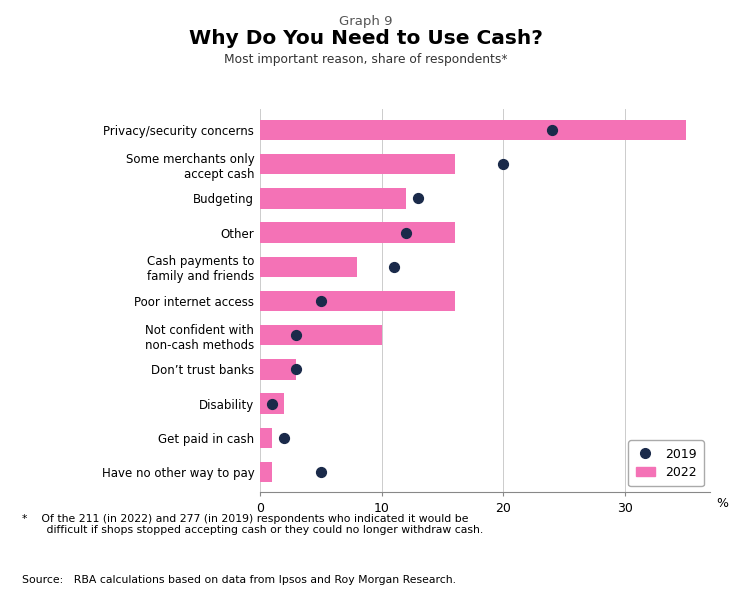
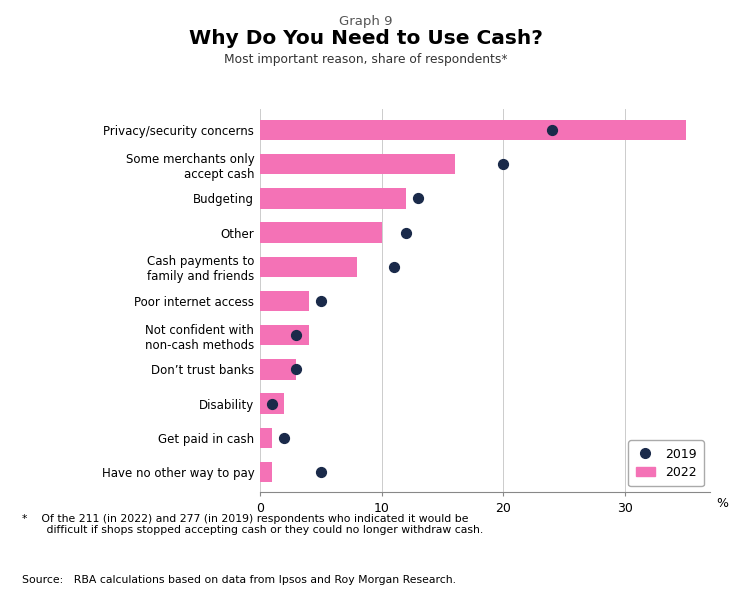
2022/Other: 16 -> 10
2022/Poor internet access: 16 -> 4
2022/Not confident with non-cash methods: 10 -> 4
